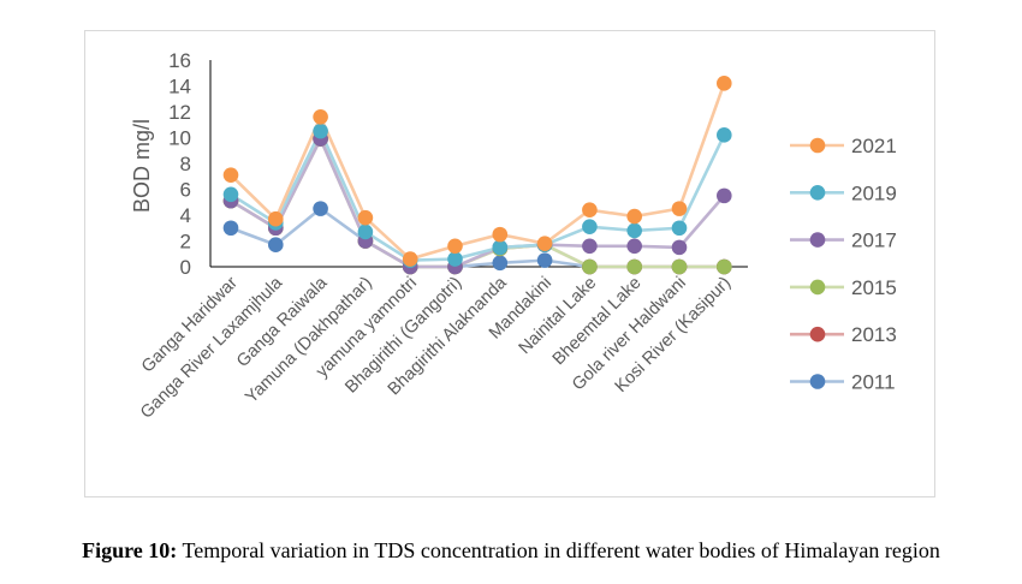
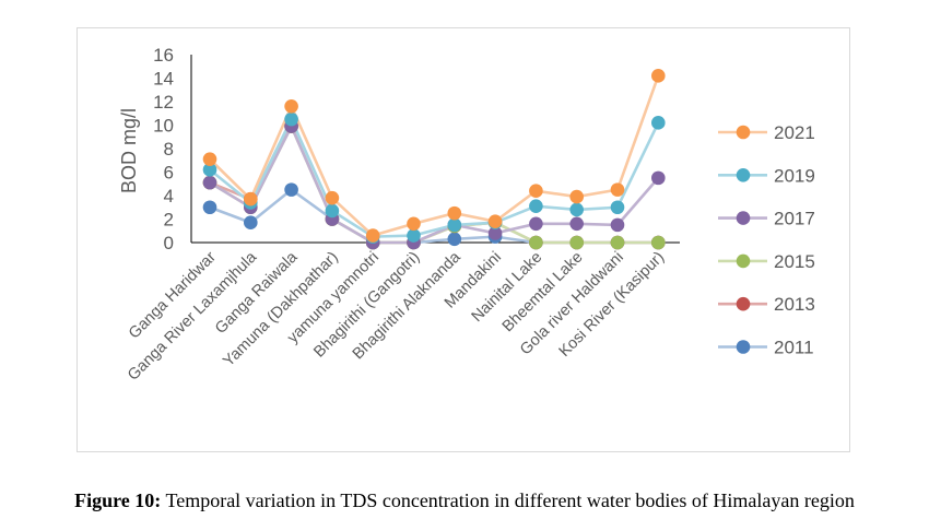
2019/Ganga Haridwar: 5.6 -> 6.2
2013/Ganga River Laxamjhula: 3.0 -> 3.7
2017/Mandakini: 1.7 -> 0.8
